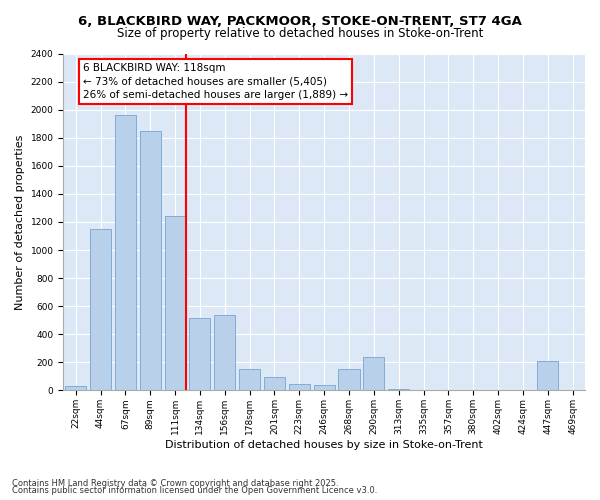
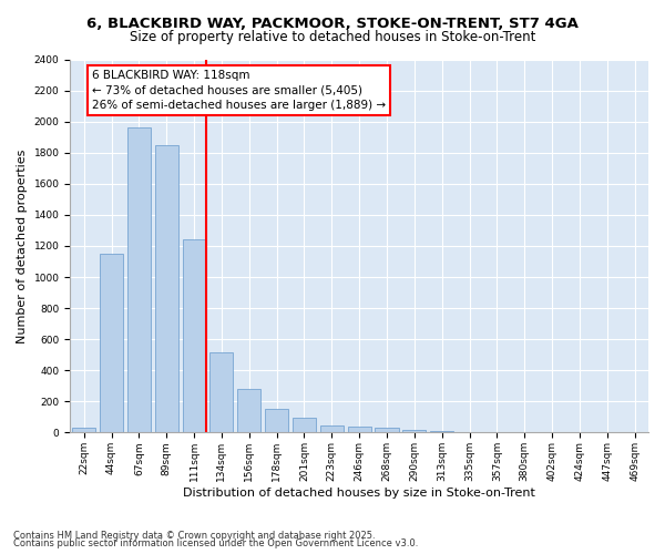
156sqm: 540 -> 280
268sqm: 150 -> 40
290sqm: 240 -> 20
447sqm: 210 -> 0
